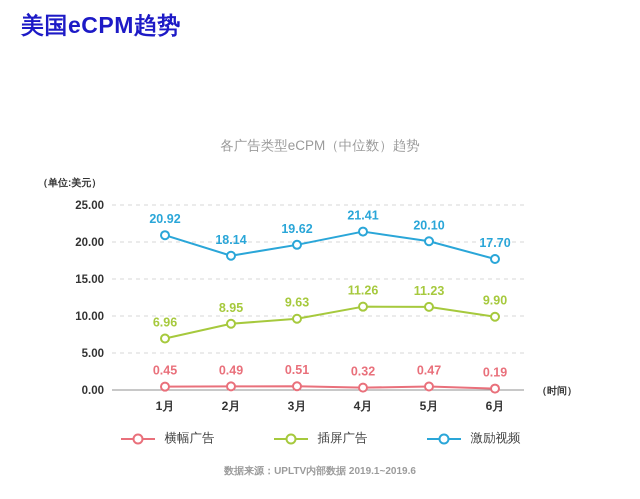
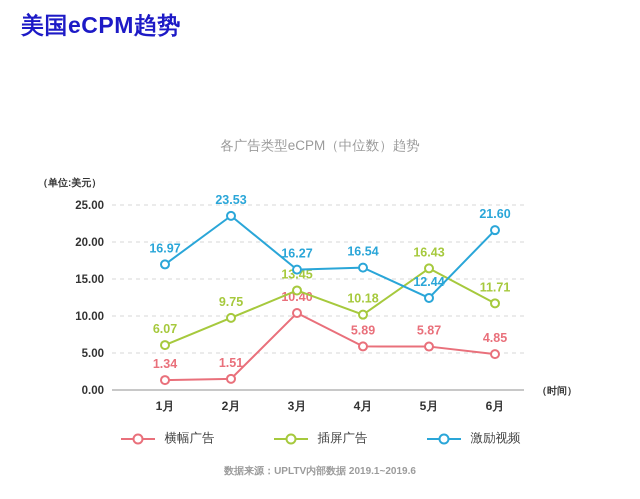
横幅广告/1月: 0.45 -> 1.34
插屏广告/1月: 6.96 -> 6.07
激励视频/1月: 20.92 -> 16.97
横幅广告/2月: 0.49 -> 1.51
插屏广告/2月: 8.95 -> 9.75
激励视频/2月: 18.14 -> 23.53
横幅广告/3月: 0.51 -> 10.40
插屏广告/3月: 9.63 -> 13.45
激励视频/3月: 19.62 -> 16.27
横幅广告/4月: 0.32 -> 5.89
插屏广告/4月: 11.26 -> 10.18
激励视频/4月: 21.41 -> 16.54
横幅广告/5月: 0.47 -> 5.87
插屏广告/5月: 11.23 -> 16.43
激励视频/5月: 20.10 -> 12.44
横幅广告/6月: 0.19 -> 4.85
插屏广告/6月: 9.90 -> 11.71
激励视频/6月: 17.70 -> 21.60
